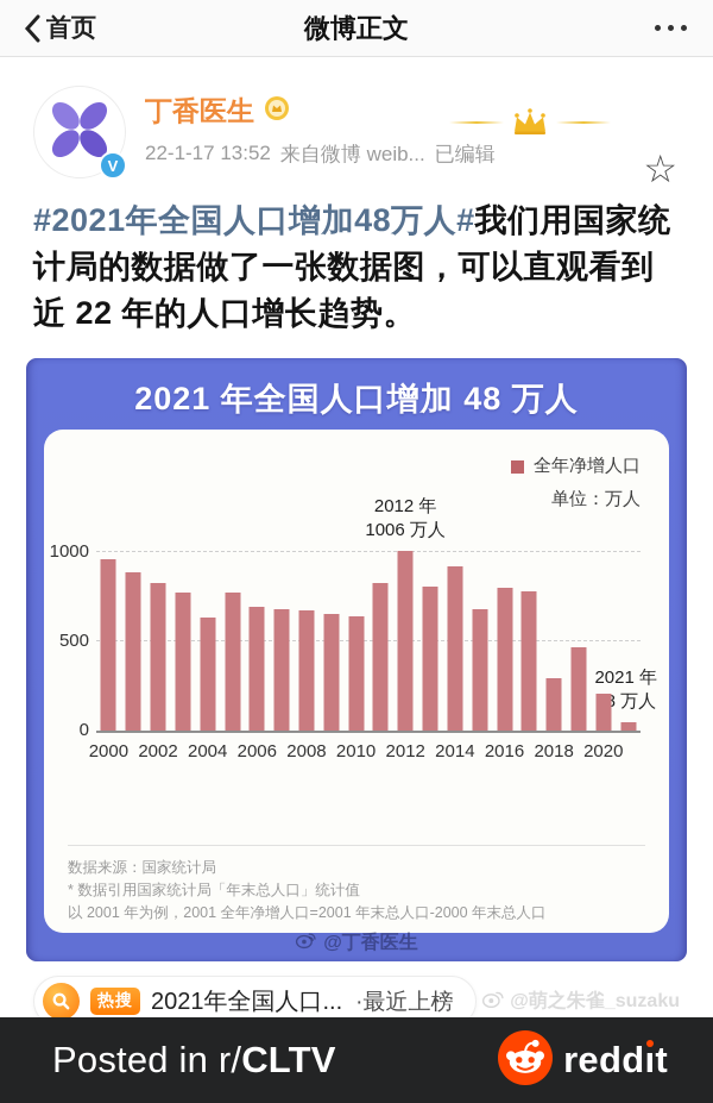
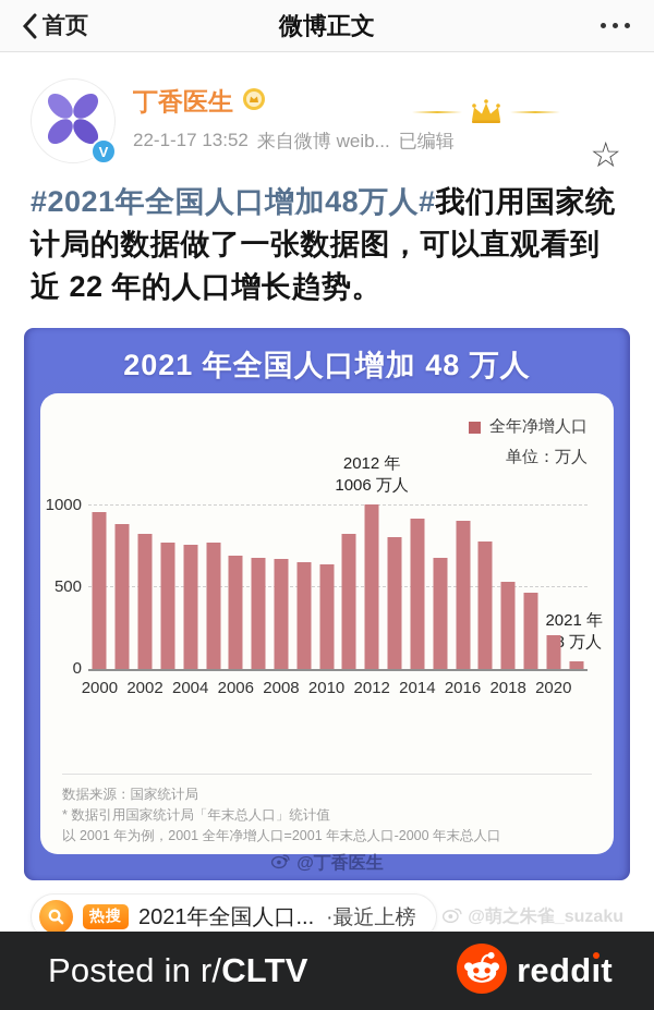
2004: 630 -> 760
2016: 800 -> 910
2018: 290 -> 530
